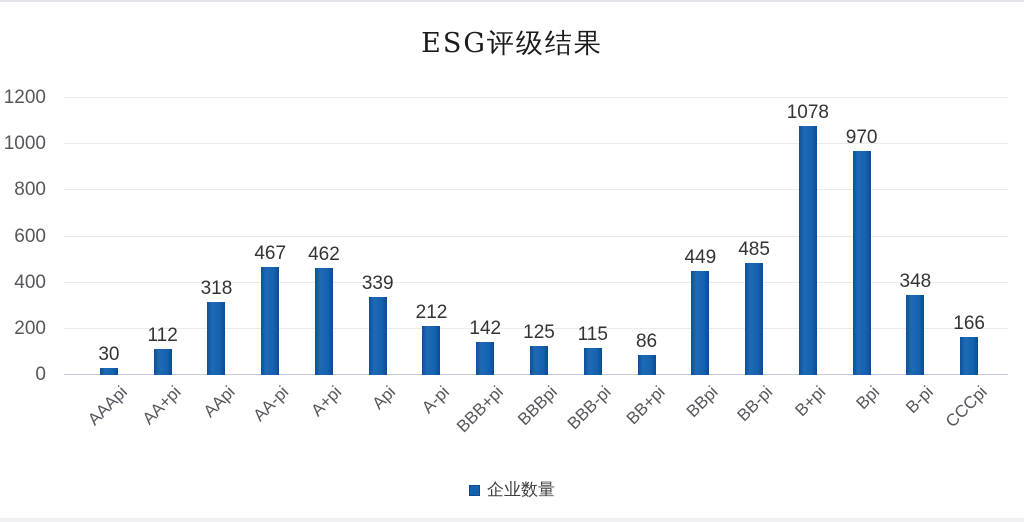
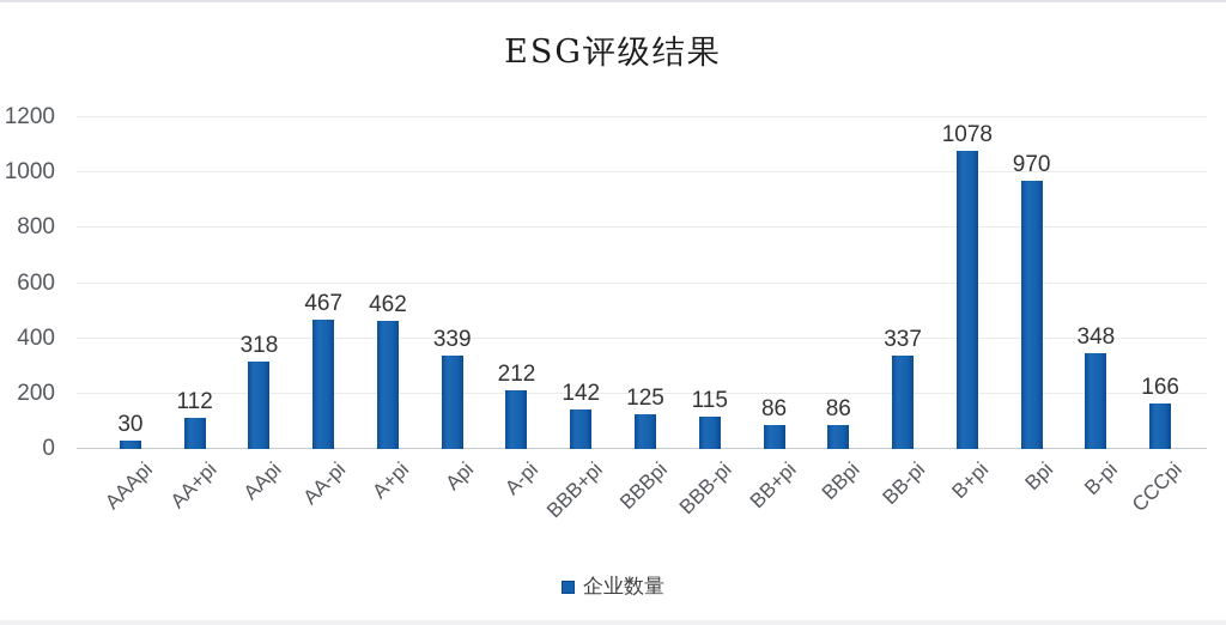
BBpi: 449 -> 86
BB-pi: 485 -> 337
